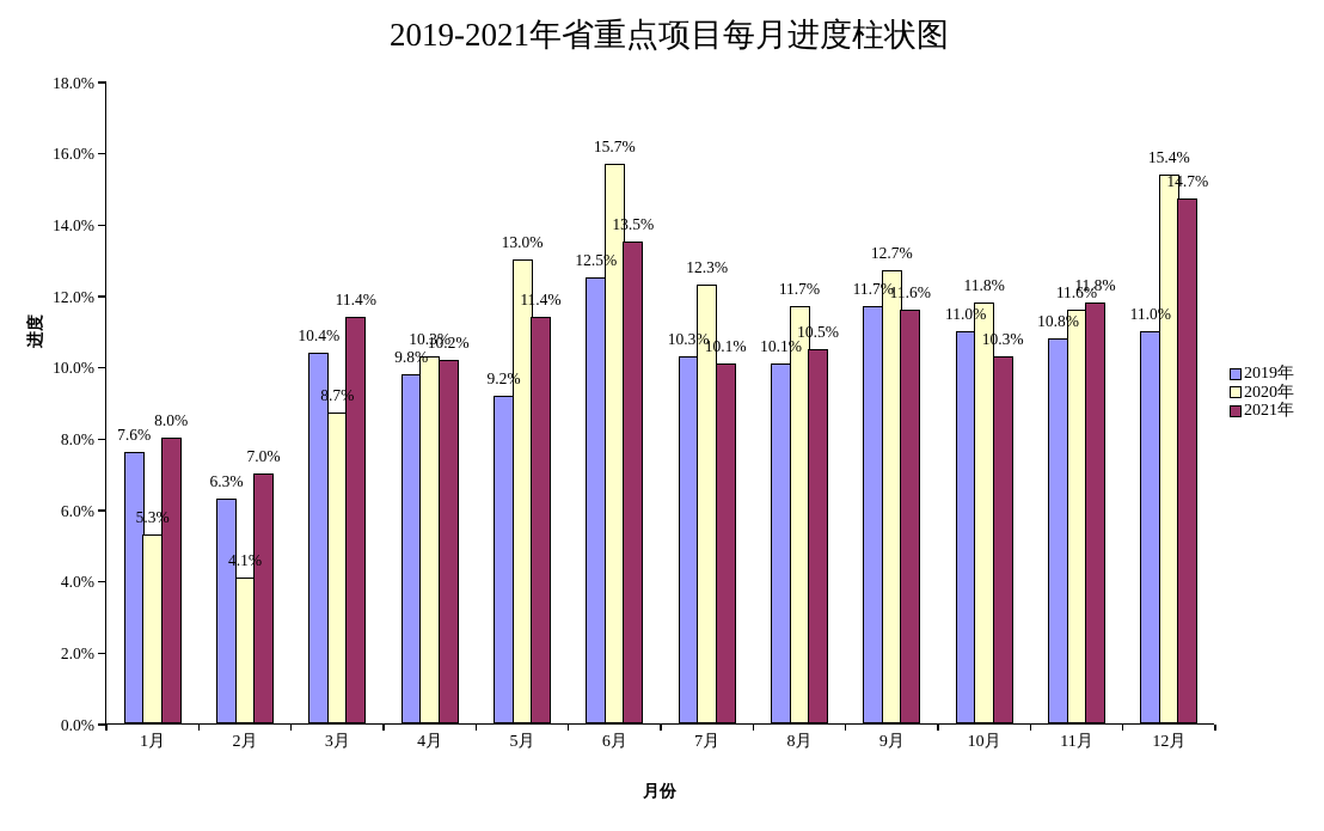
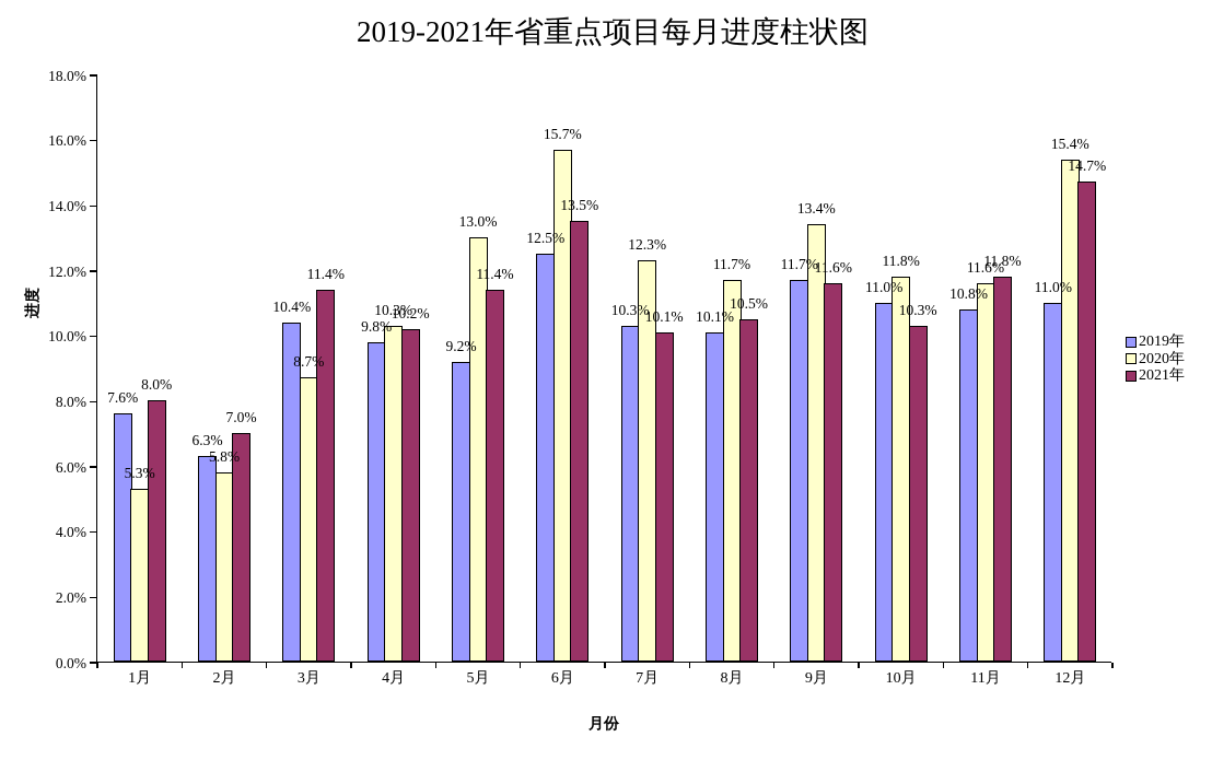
2020年/2月: 4.1% -> 5.8%
2020年/9月: 12.7% -> 13.4%
